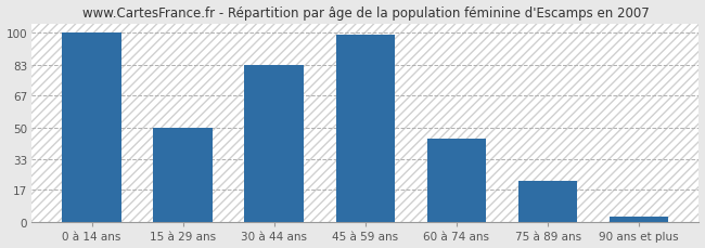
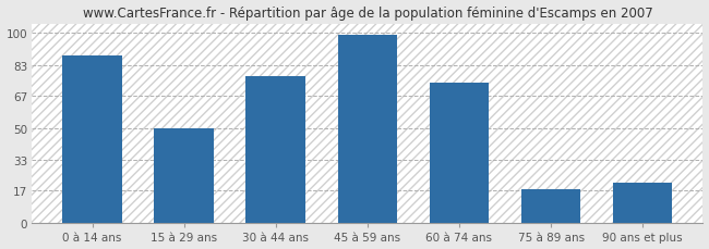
0 à 14 ans: 100 -> 88
30 à 44 ans: 83 -> 77
60 à 74 ans: 44 -> 74
75 à 89 ans: 22 -> 18
90 ans et plus: 3 -> 21
